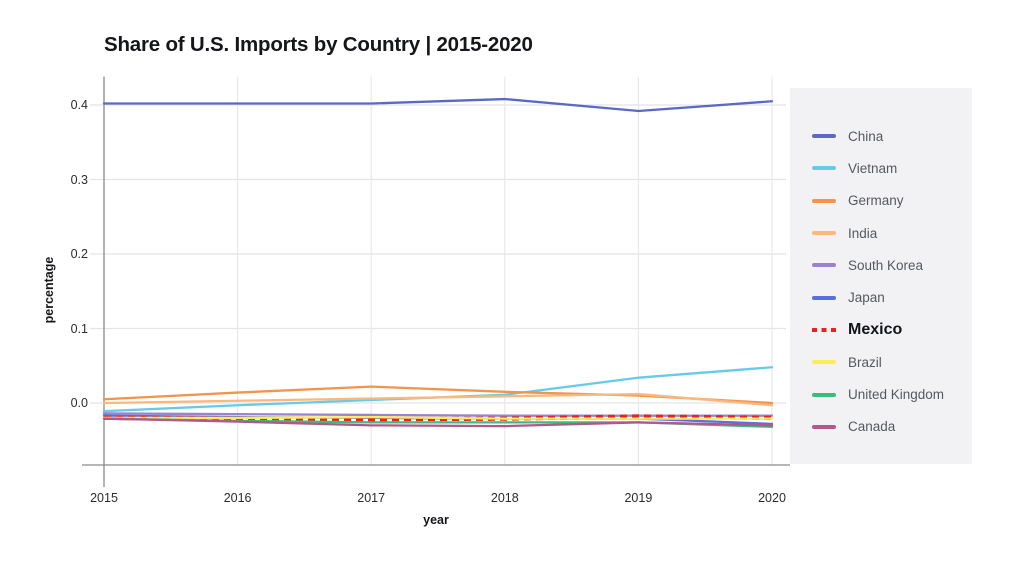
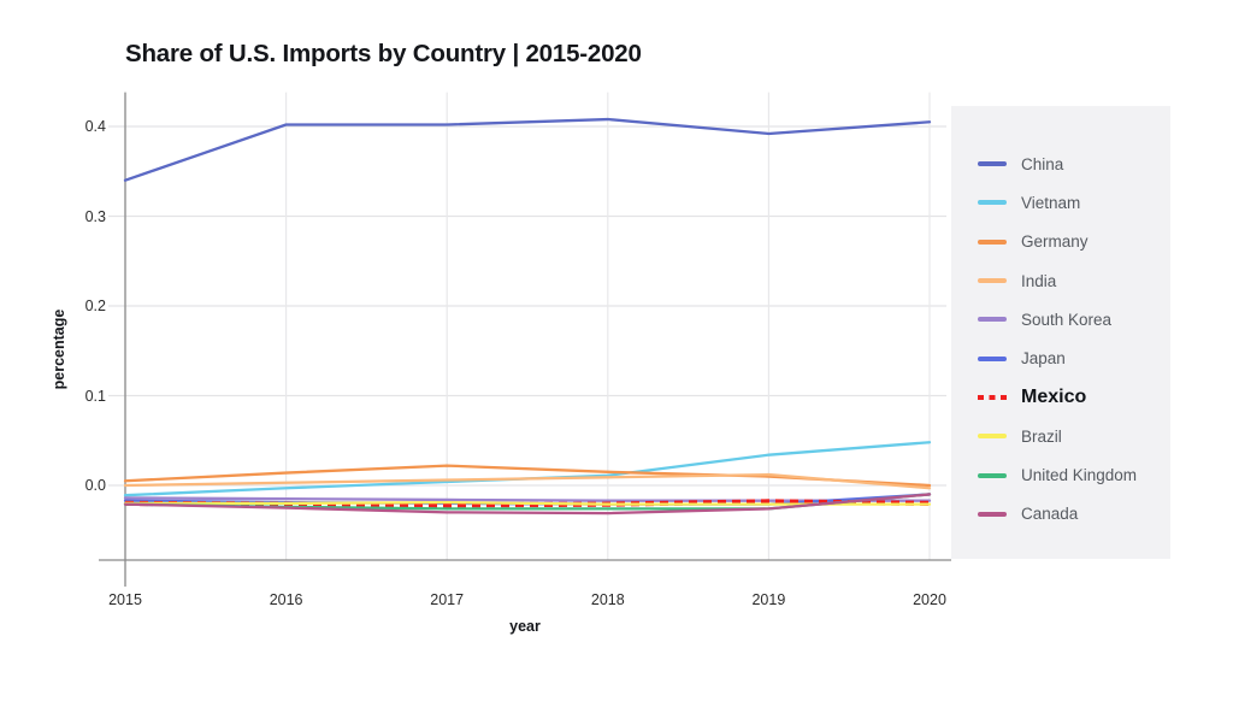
China/2015: 0.40 -> 0.34
Japan/2020: -0.03 -> -0.01
United Kingdom/2020: -0.03 -> -0.01
Canada/2020: -0.03 -> -0.01
